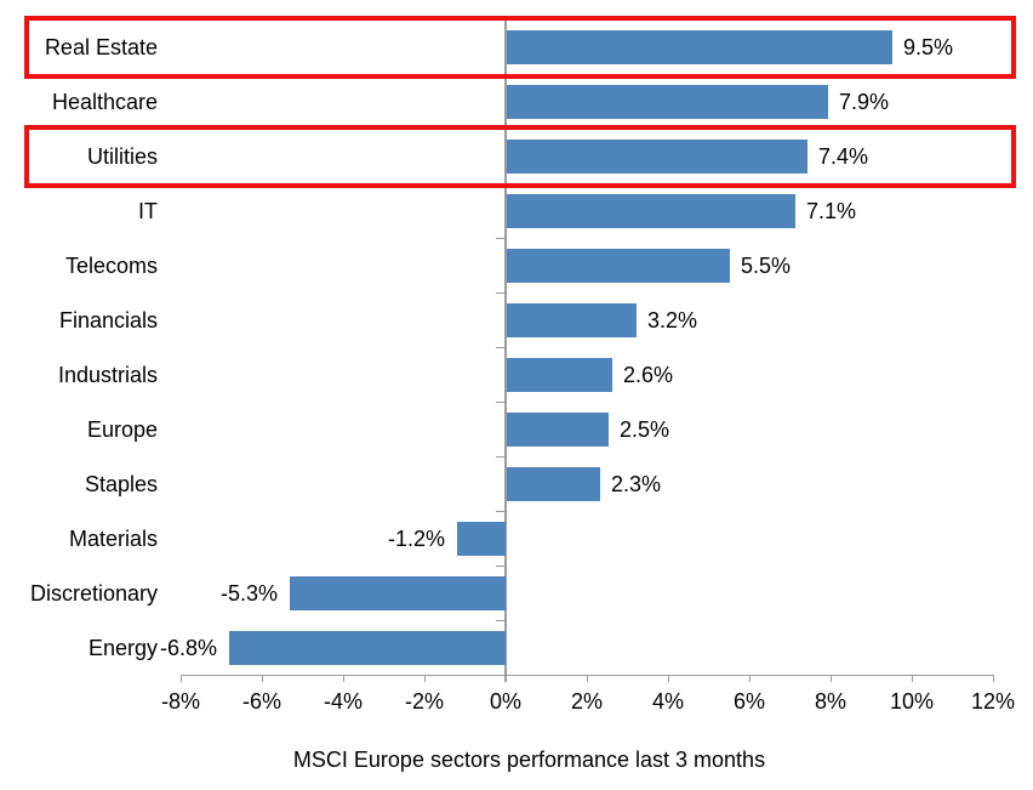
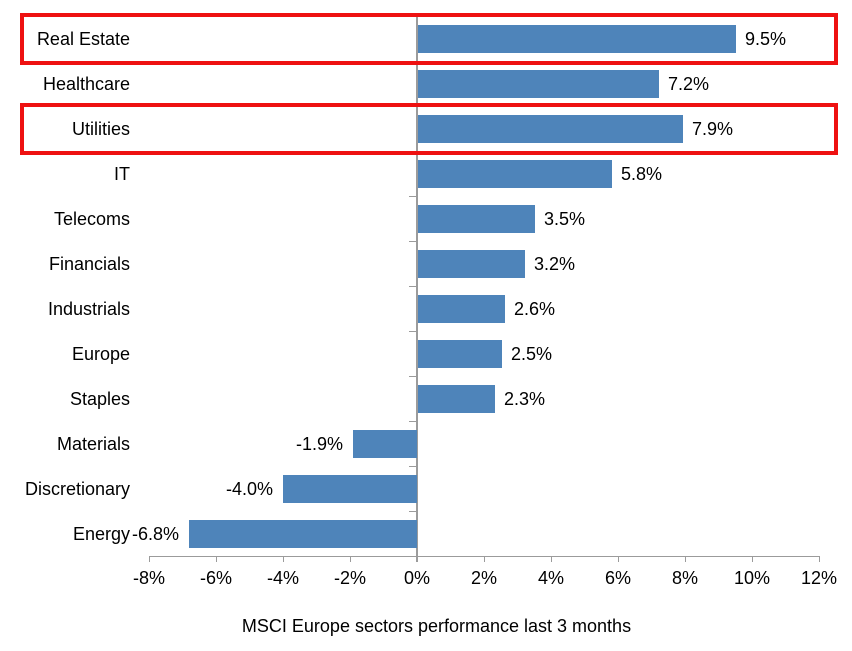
Healthcare: 7.9% -> 7.2%
Utilities: 7.4% -> 7.9%
IT: 7.1% -> 5.8%
Telecoms: 5.5% -> 3.5%
Materials: -1.2% -> -1.9%
Discretionary: -5.3% -> -4.0%
